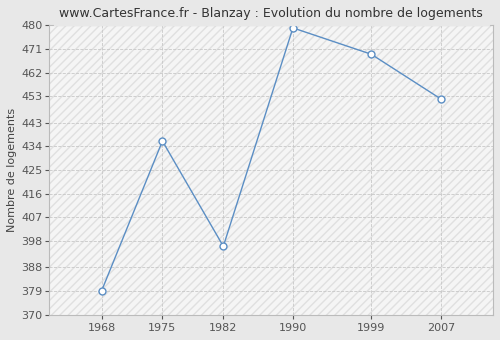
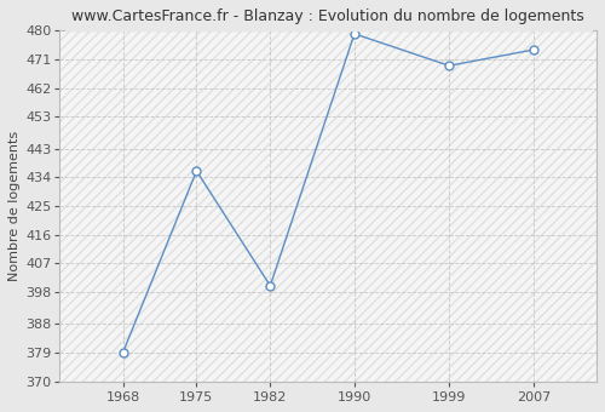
1982: 396 -> 400
2007: 452 -> 474
